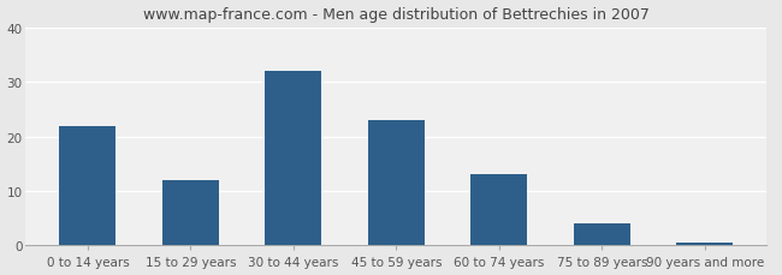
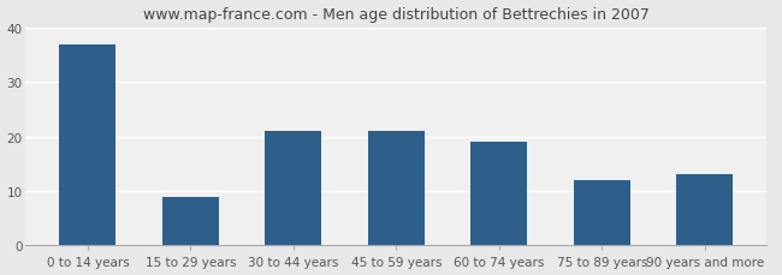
0 to 14 years: 22.0 -> 37.0
15 to 29 years: 12.0 -> 9.0
30 to 44 years: 32.0 -> 21.0
45 to 59 years: 23.0 -> 21.0
60 to 74 years: 13.0 -> 19.0
75 to 89 years: 4.0 -> 12.0
90 years and more: 0.5 -> 13.0
